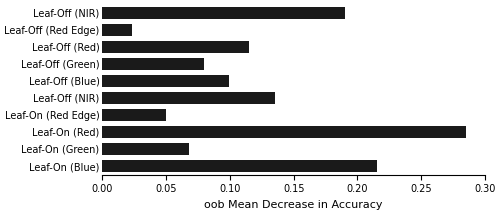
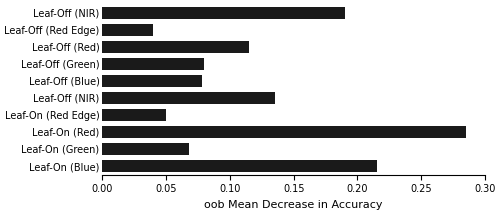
Leaf-Off (Red Edge): 0.023 -> 0.040
Leaf-Off (Blue): 0.099 -> 0.078
